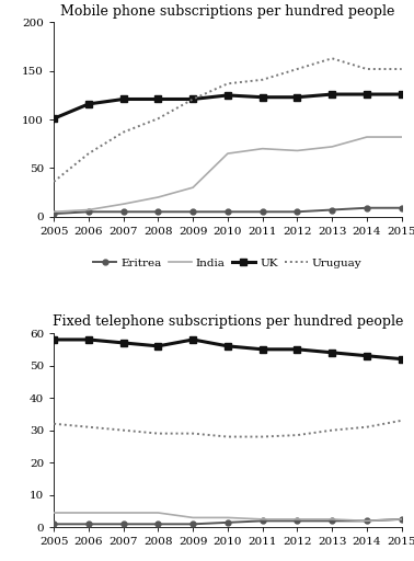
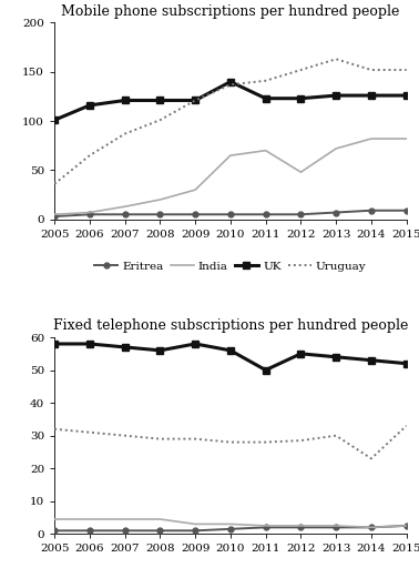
Mobile phone subscriptions per hundred people/UK/2010: 125 -> 140
Mobile phone subscriptions per hundred people/India/2012: 68 -> 48
Fixed telephone subscriptions per hundred people/UK/2011: 55 -> 50
Fixed telephone subscriptions per hundred people/Uruguay/2014: 31.0 -> 23.0
